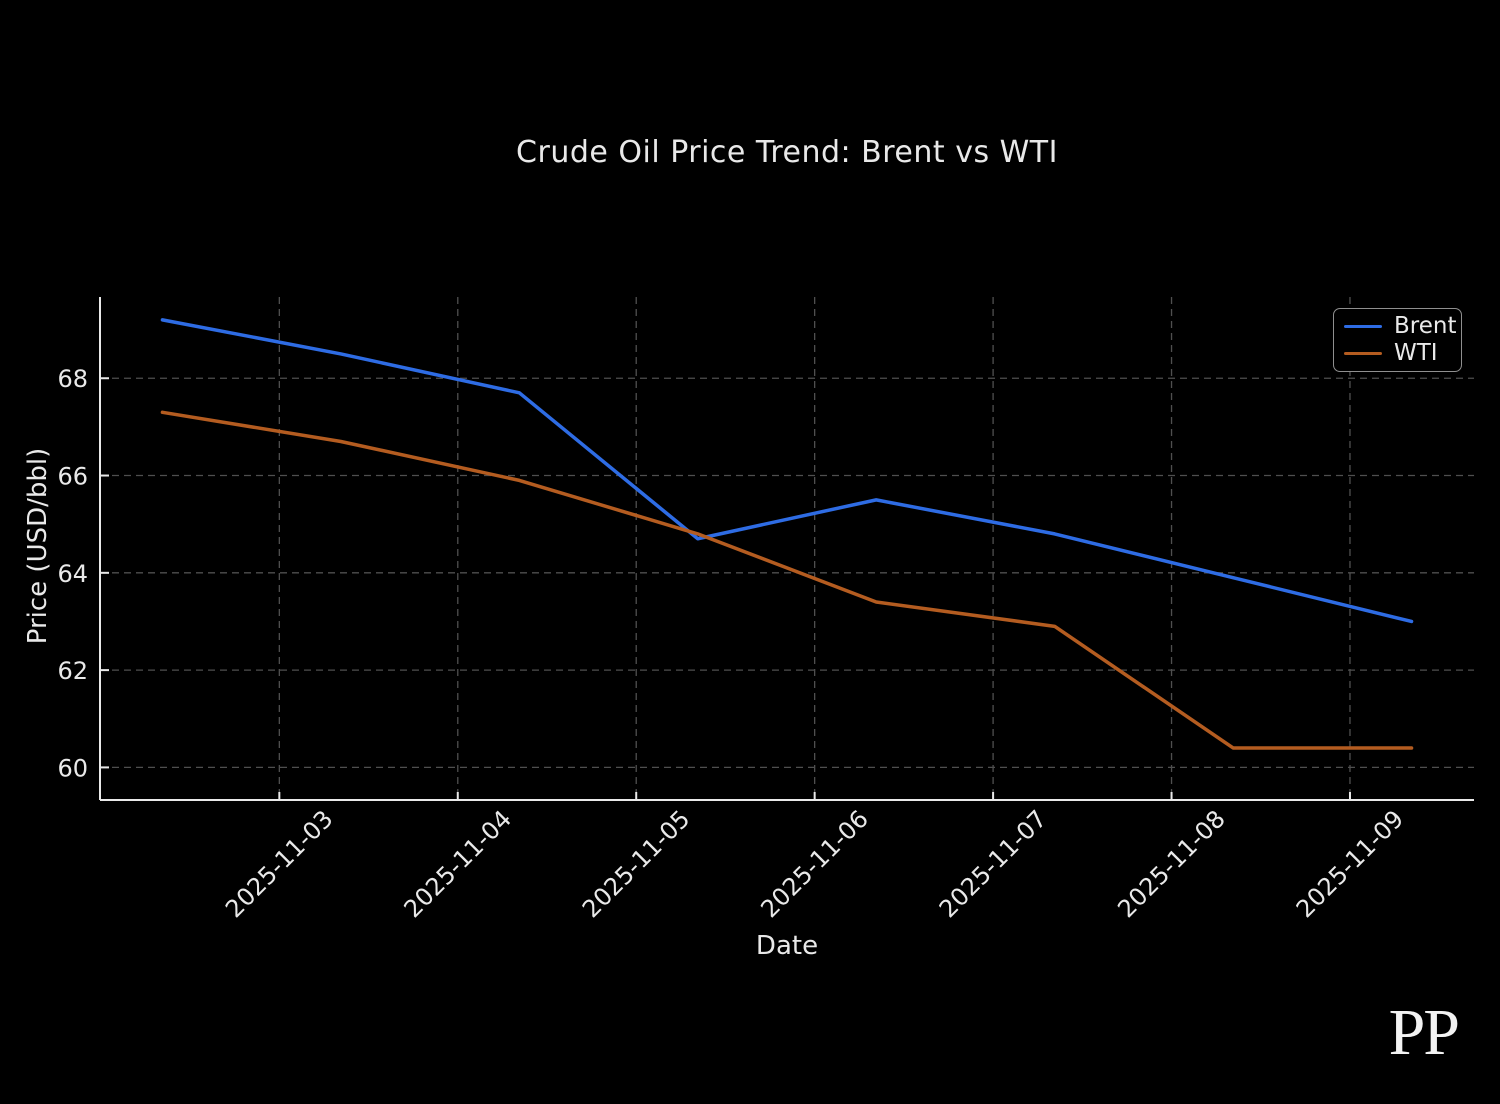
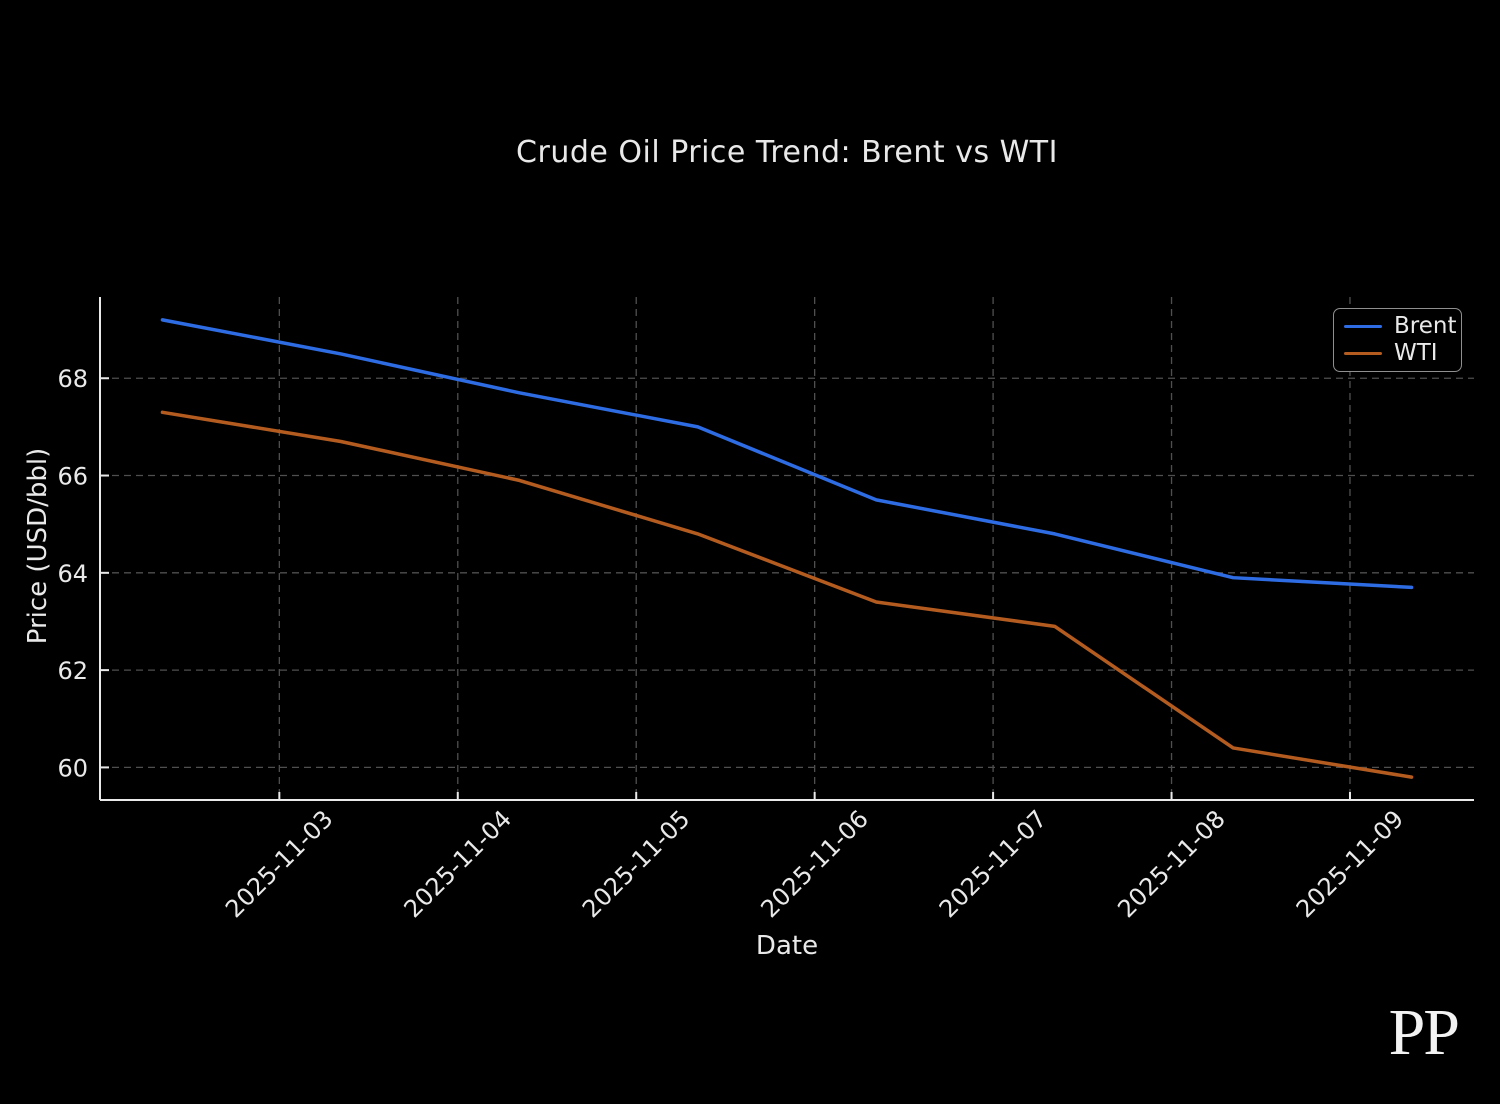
Brent/2025-11-05: 64.7 -> 67.0
Brent/2025-11-09: 63.0 -> 63.7
WTI/2025-11-09: 60.4 -> 59.8
